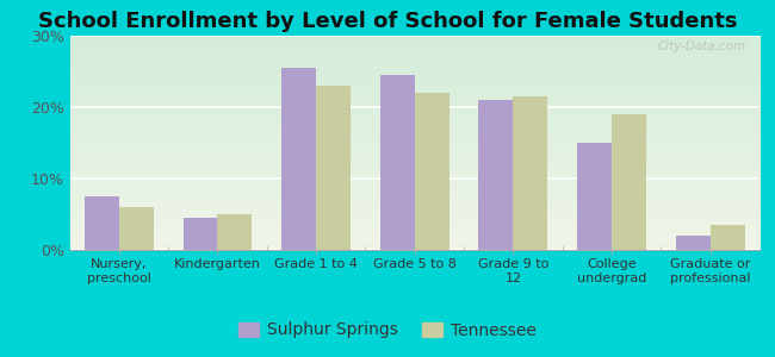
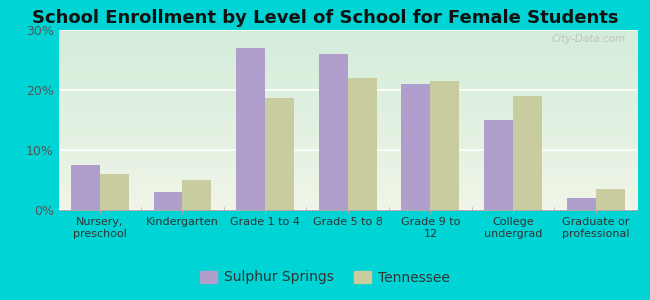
Sulphur Springs/Kindergarten: 4.5% -> 3.0%
Sulphur Springs/Grade 1 to 4: 25.5% -> 27.0%
Tennessee/Grade 1 to 4: 23.0% -> 18.6%
Sulphur Springs/Grade 5 to 8: 24.5% -> 26.0%
